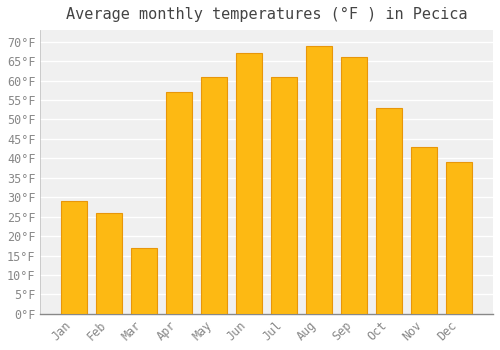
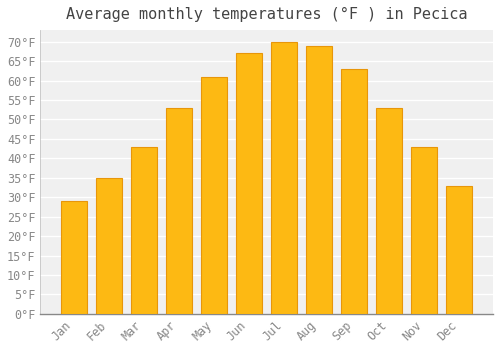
Feb: 26°F -> 35°F
Mar: 17°F -> 43°F
Apr: 57°F -> 53°F
Jul: 61°F -> 70°F
Sep: 66°F -> 63°F
Dec: 39°F -> 33°F
